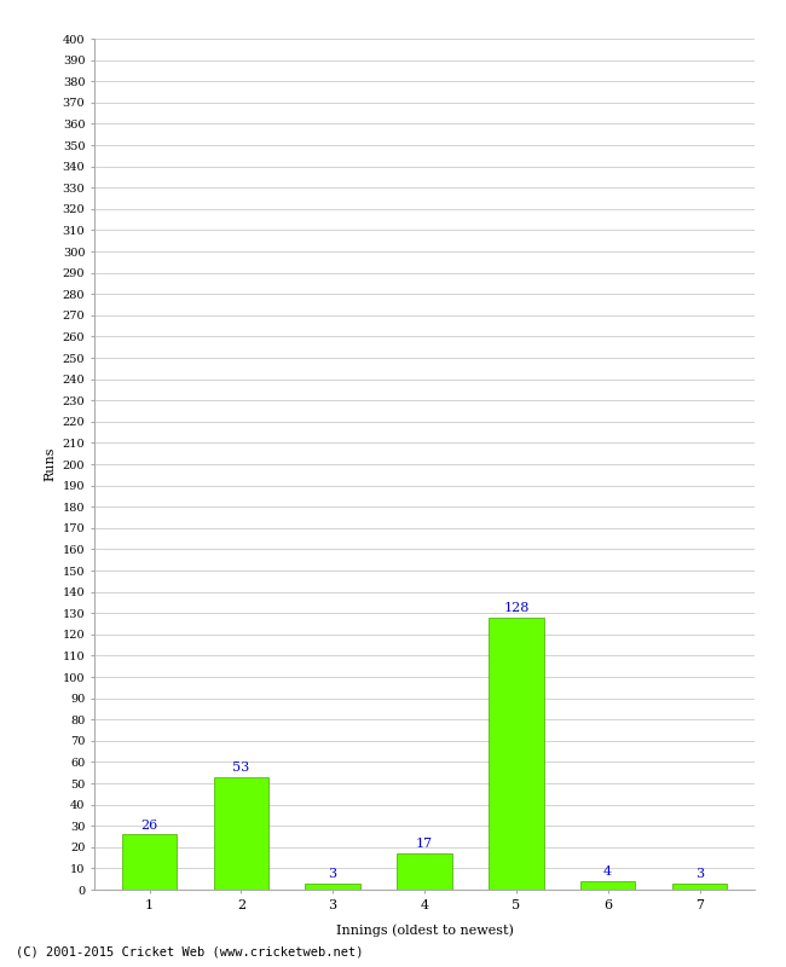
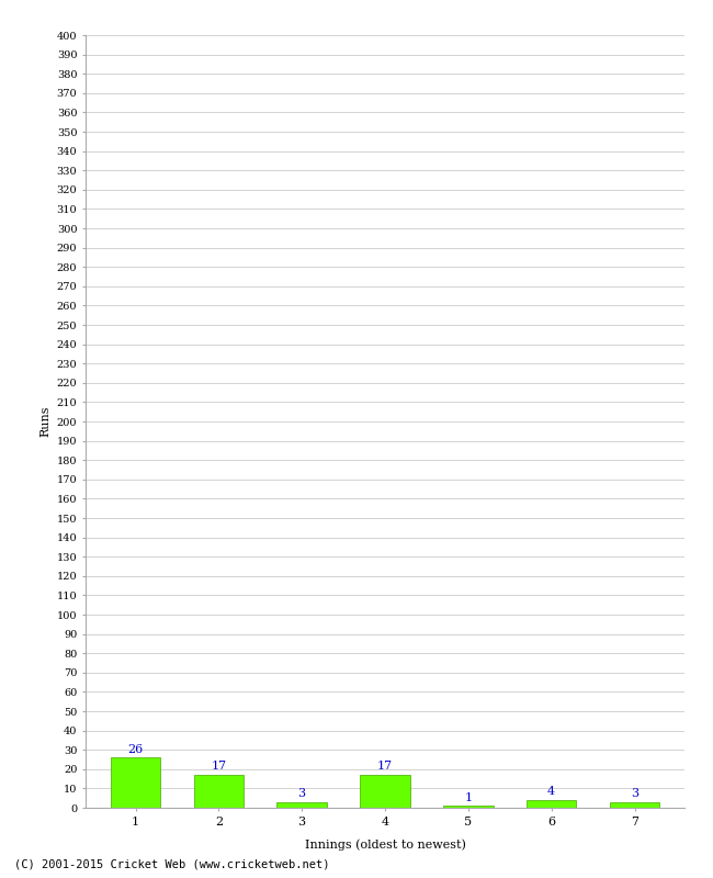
2: 53 -> 17
5: 128 -> 1
